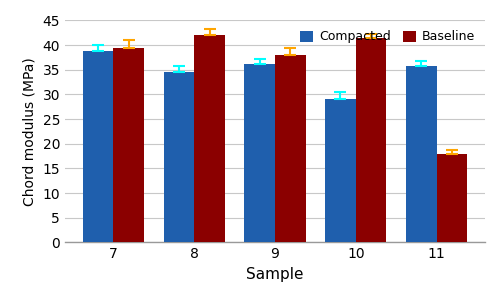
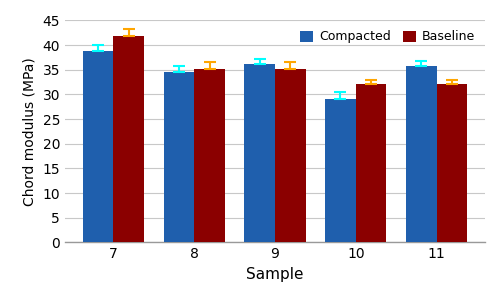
Baseline/7: 39.5 -> 41.8
Baseline/8: 42.0 -> 35.2
Baseline/9: 38.0 -> 35.1
Baseline/10: 41.5 -> 32.2
Baseline/11: 18.0 -> 32.2
